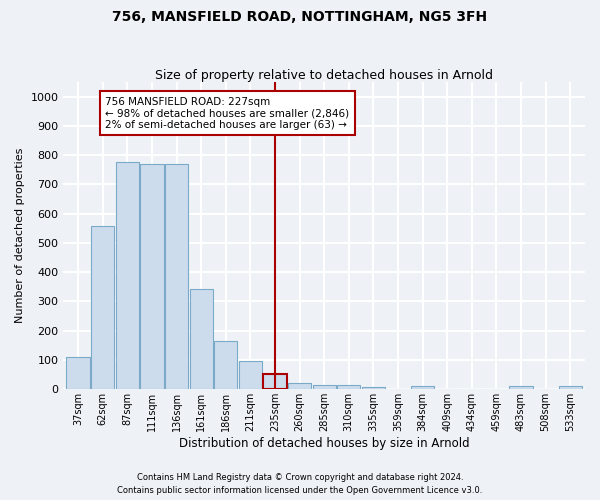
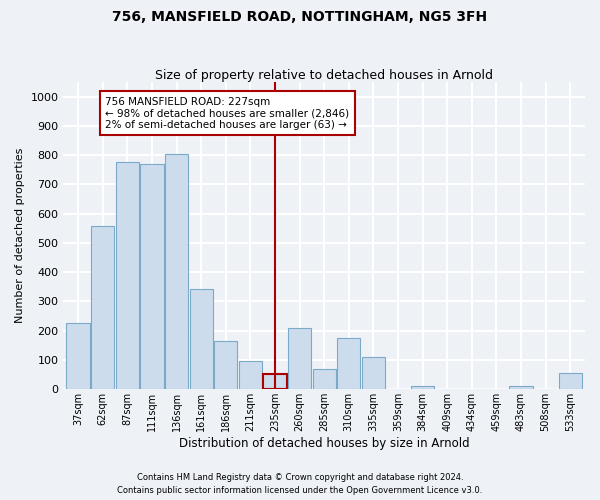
37sqm: 112 -> 225
136sqm: 770 -> 805
260sqm: 20 -> 210
285sqm: 15 -> 70
310sqm: 13 -> 175
335sqm: 7 -> 110
533sqm: 10 -> 55
